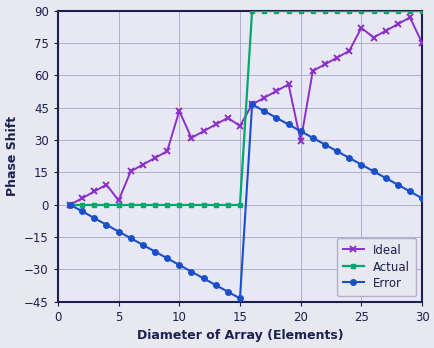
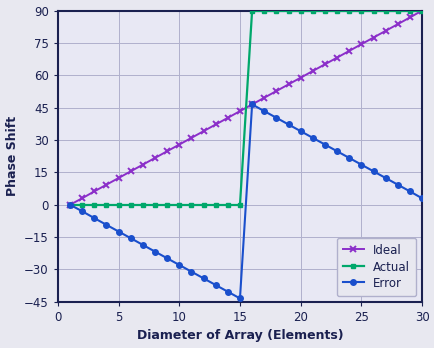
Ideal/5: 2.0 -> 12.4
Ideal/10: 43.5 -> 27.9
Ideal/15: 36.5 -> 43.4
Ideal/20: 29.5 -> 58.9
Ideal/25: 82.0 -> 74.4
Ideal/30: 75.0 -> 90.0
